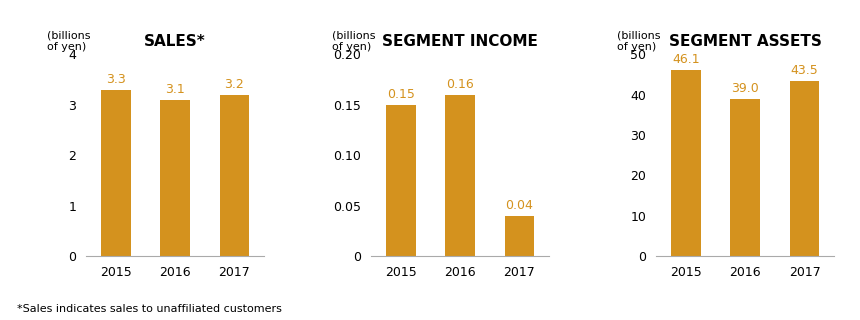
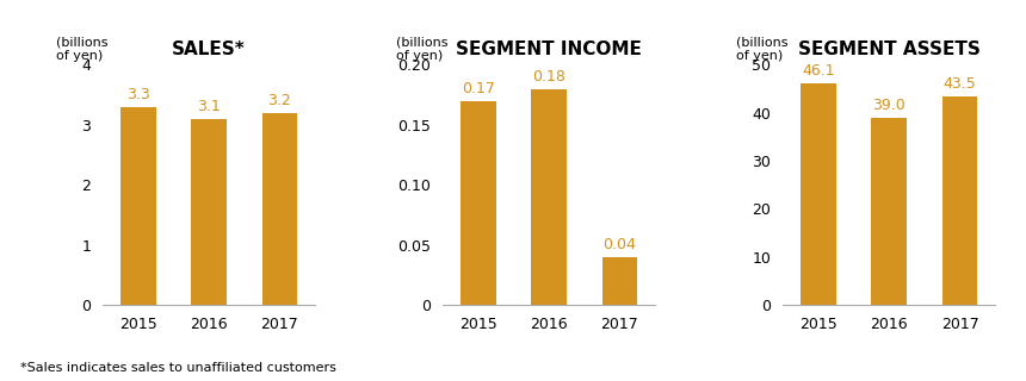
SEGMENT INCOME/2015: 0.15 -> 0.17
SEGMENT INCOME/2016: 0.16 -> 0.18
